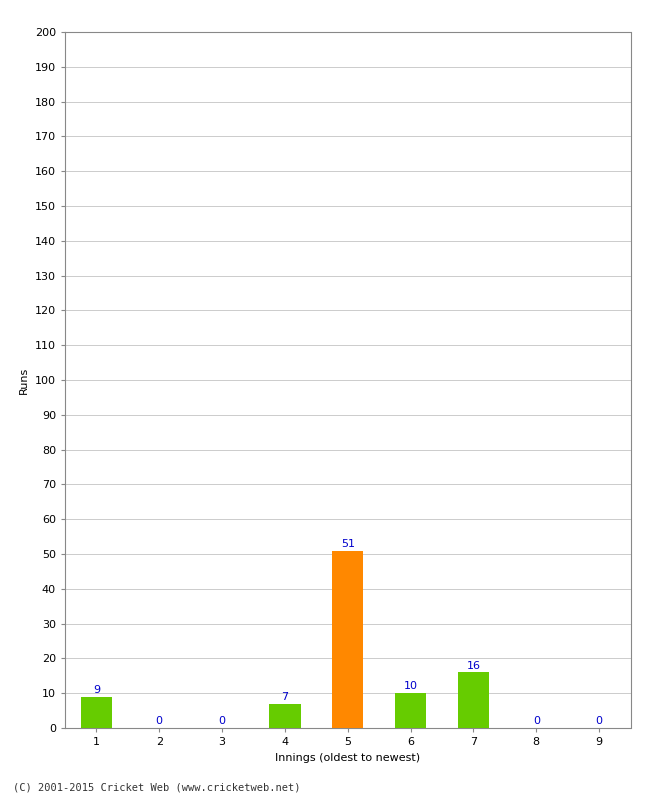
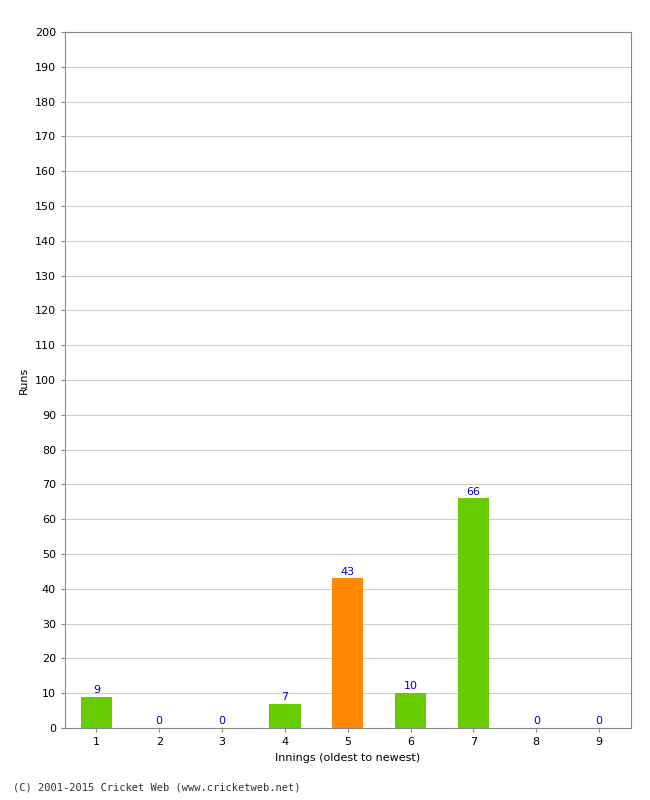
5: 51 -> 43
7: 16 -> 66
